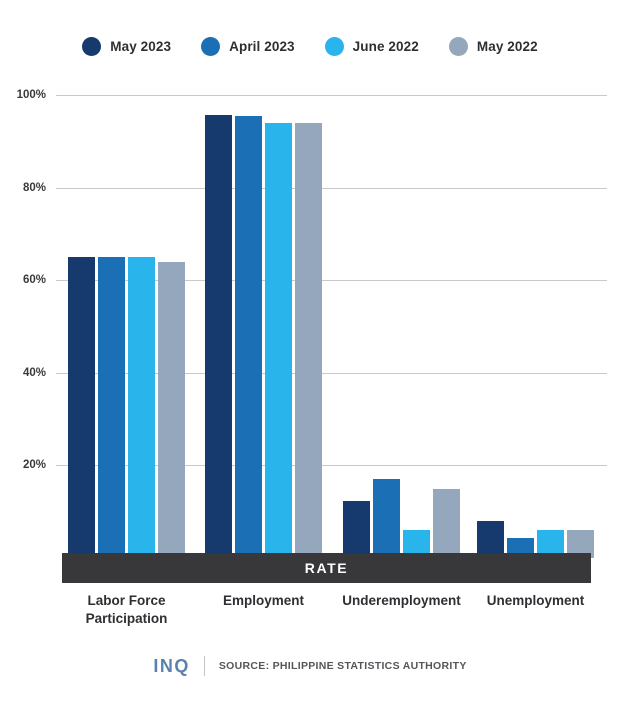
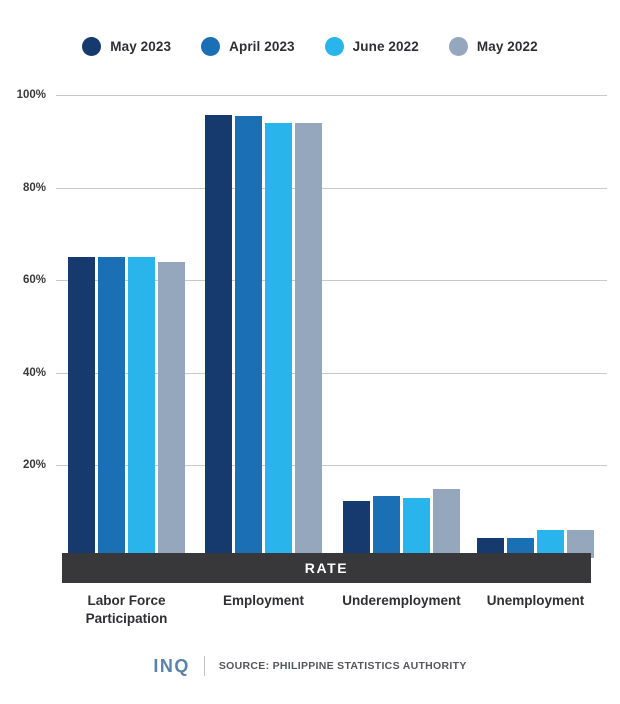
April 2023/Underemployment: 17% -> 13%
June 2022/Underemployment: 6% -> 13%
May 2023/Unemployment: 8% -> 4%
